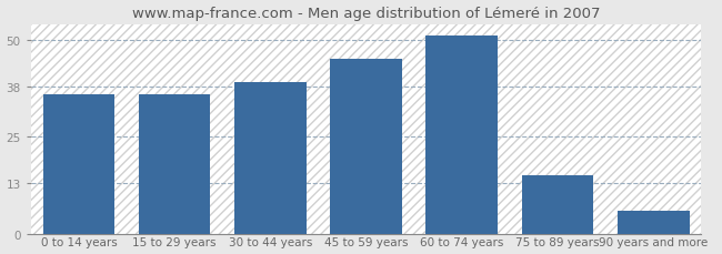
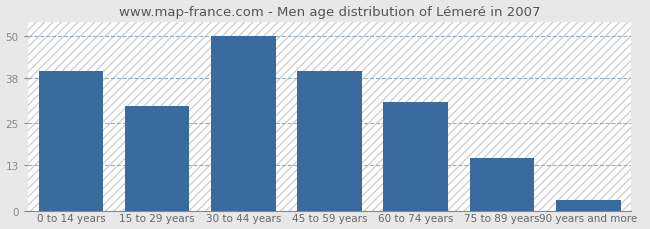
0 to 14 years: 36 -> 40
15 to 29 years: 36 -> 30
30 to 44 years: 39 -> 50
45 to 59 years: 45 -> 40
60 to 74 years: 51 -> 31
90 years and more: 6 -> 3
